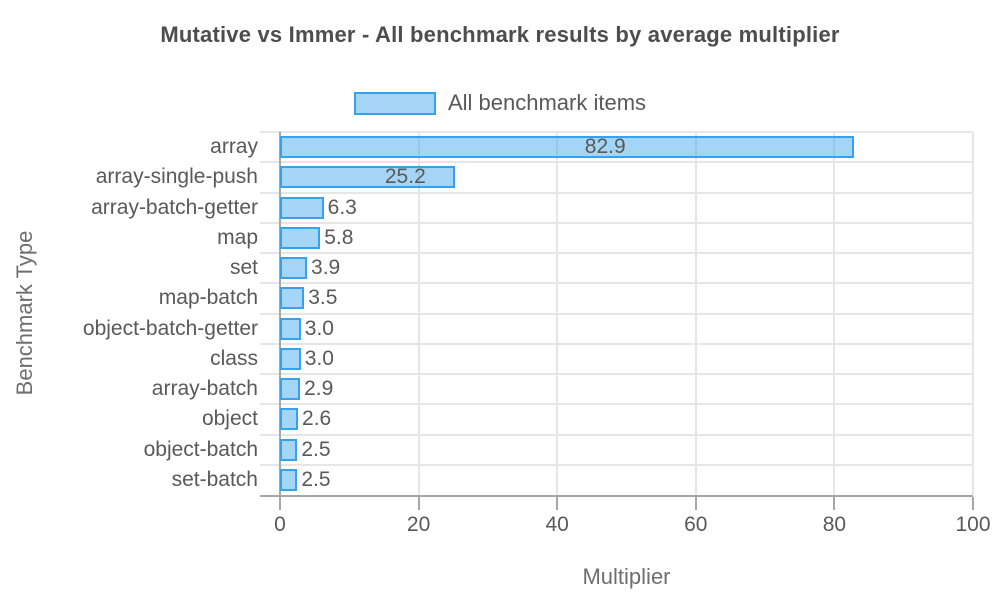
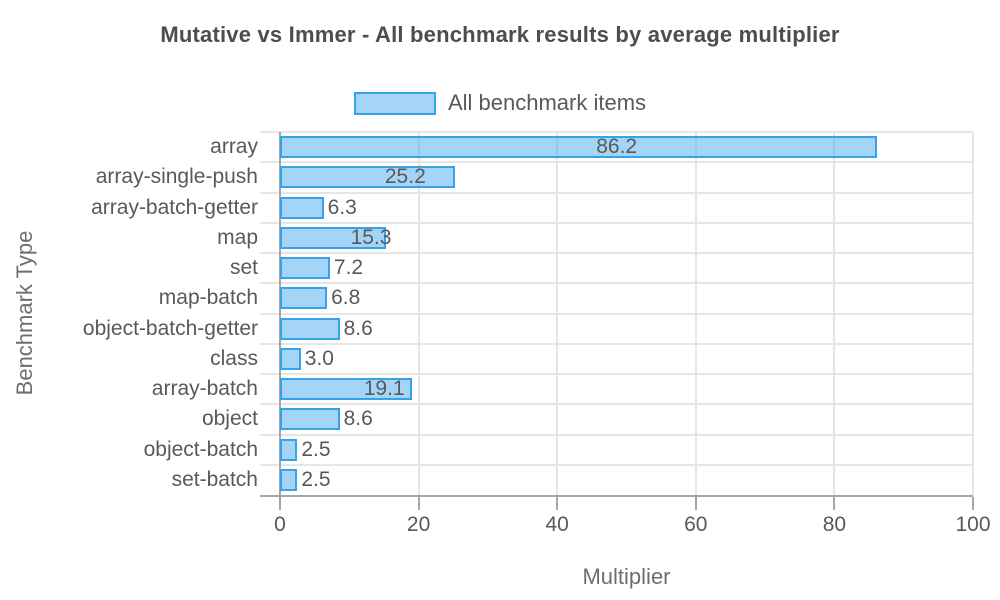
array: 82.9 -> 86.2
map: 5.8 -> 15.3
set: 3.9 -> 7.2
map-batch: 3.5 -> 6.8
object-batch-getter: 3.0 -> 8.6
array-batch: 2.9 -> 19.1
object: 2.6 -> 8.6
